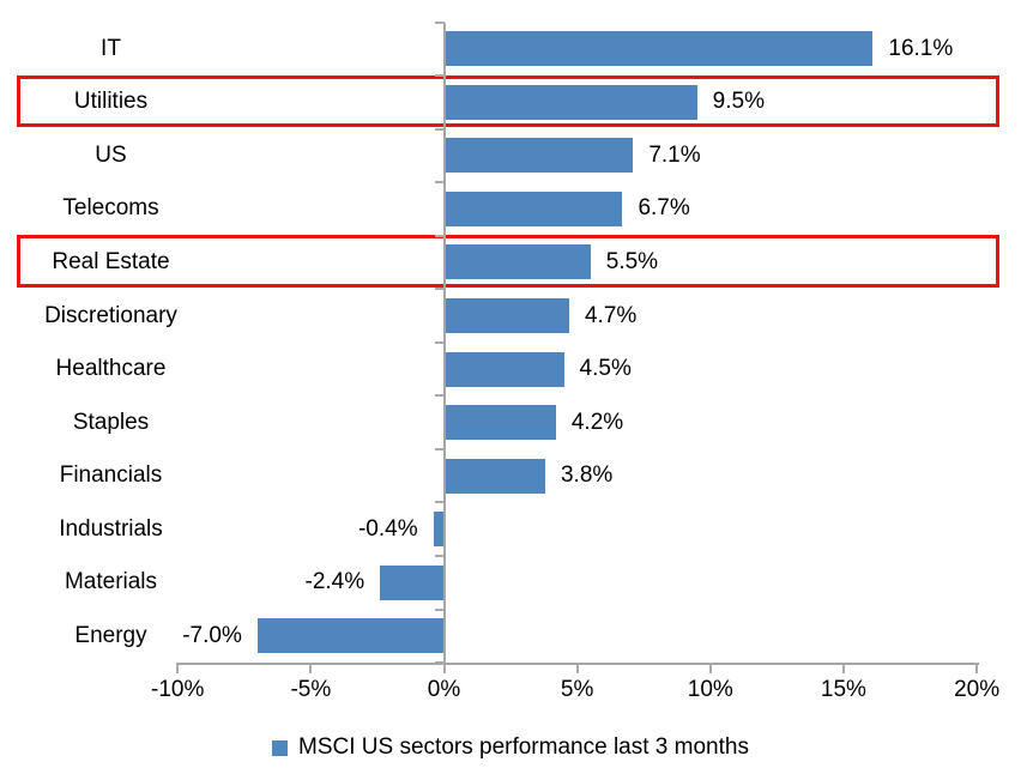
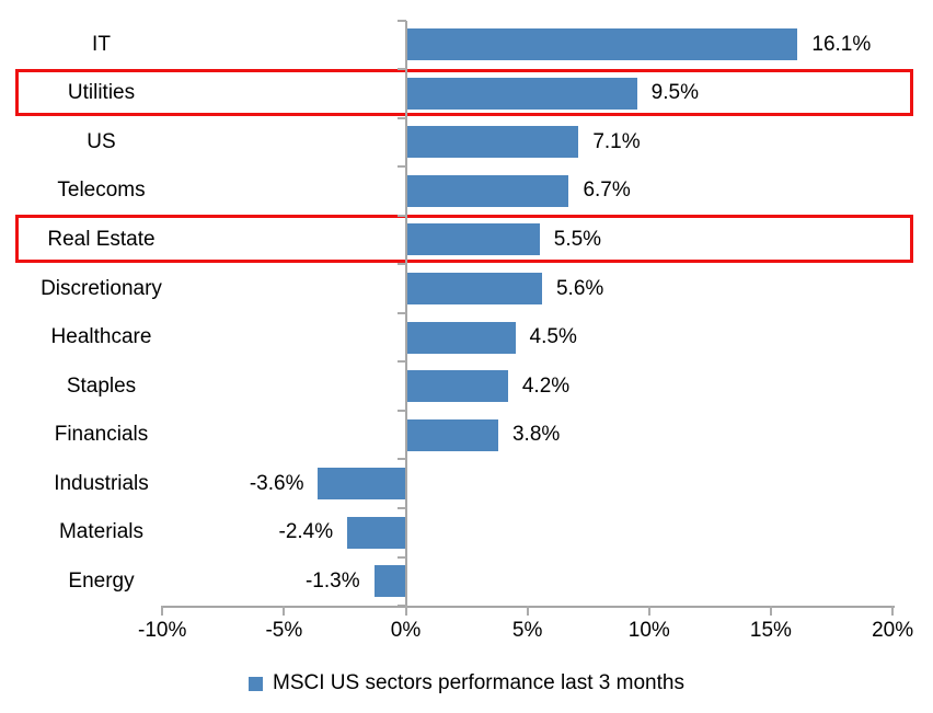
Discretionary: 4.7% -> 5.6%
Industrials: -0.4% -> -3.6%
Energy: -7.0% -> -1.3%
